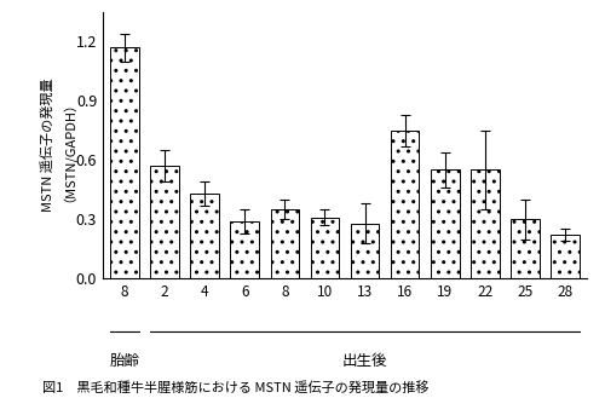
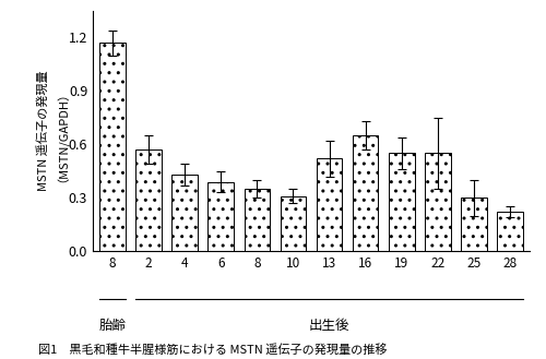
6: 0.29 -> 0.39
13: 0.28 -> 0.52
16: 0.75 -> 0.65
